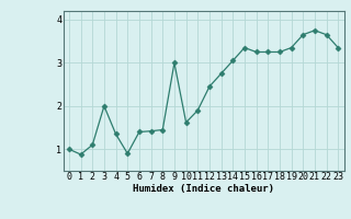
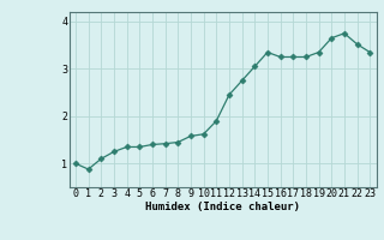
3: 2.00 -> 1.25
5: 0.90 -> 1.35
9: 3.00 -> 1.58
22: 3.65 -> 3.52
